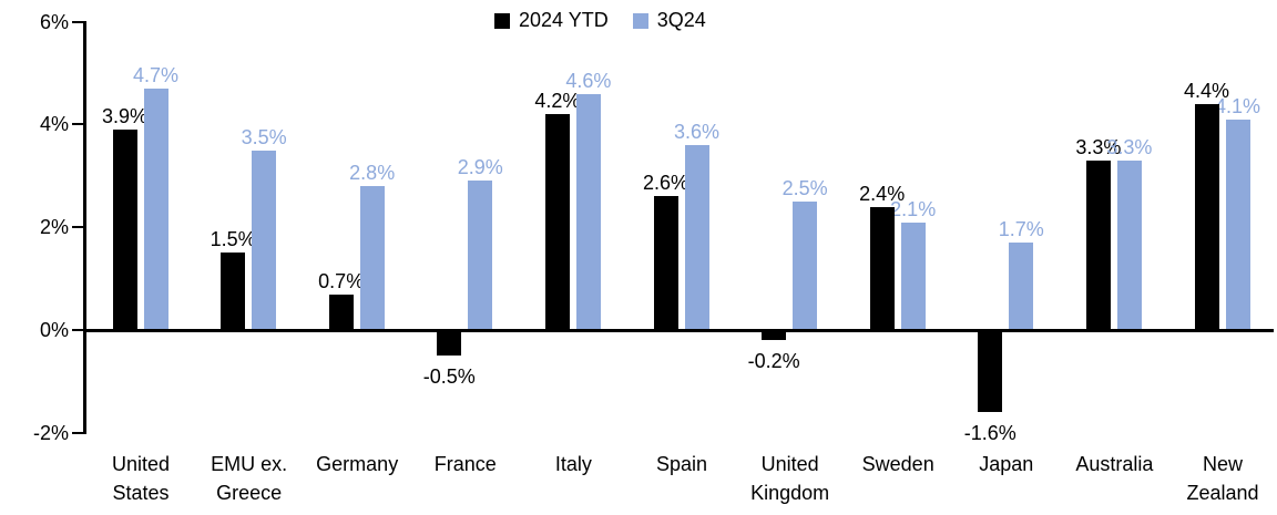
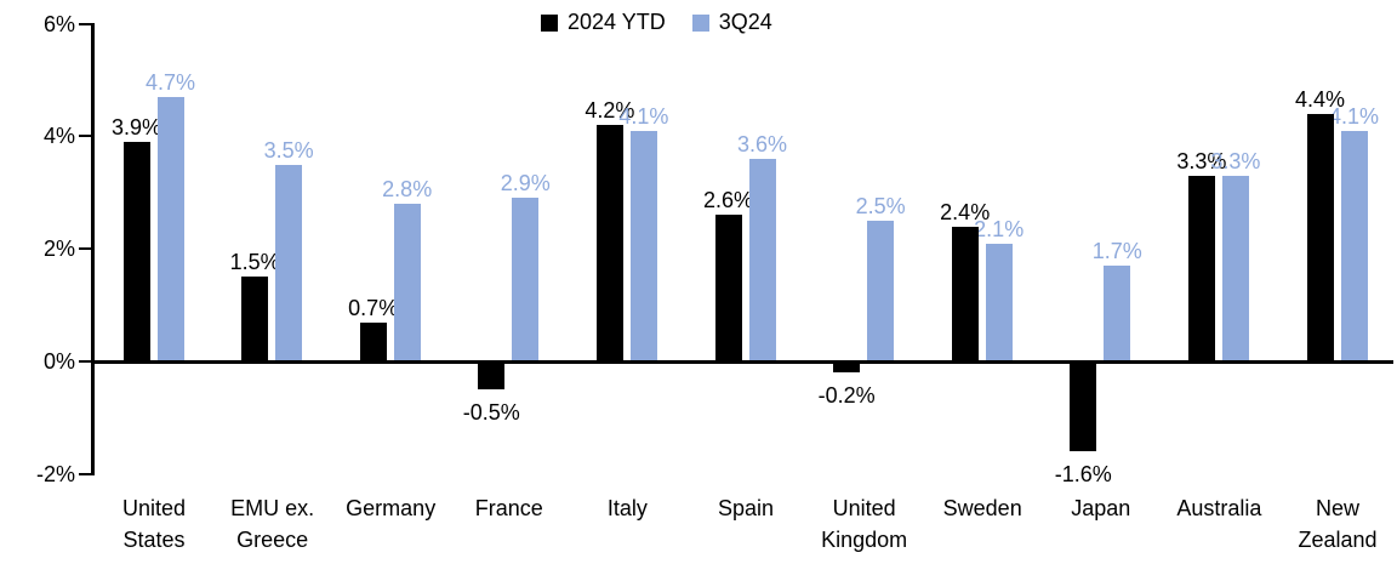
3Q24/Italy: 4.6% -> 4.1%
